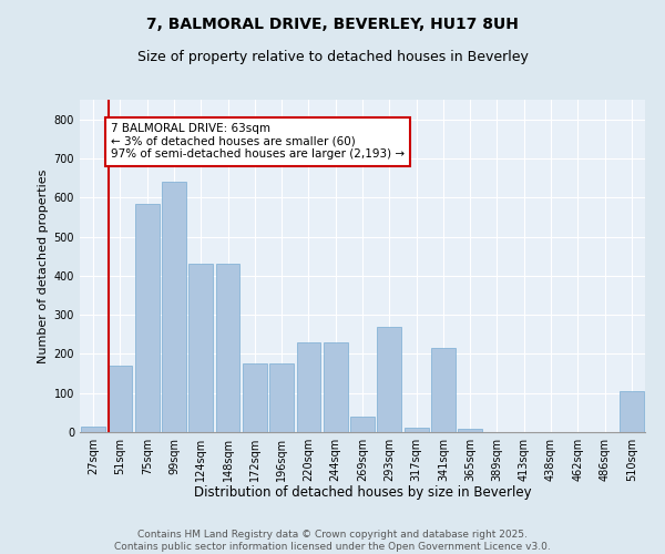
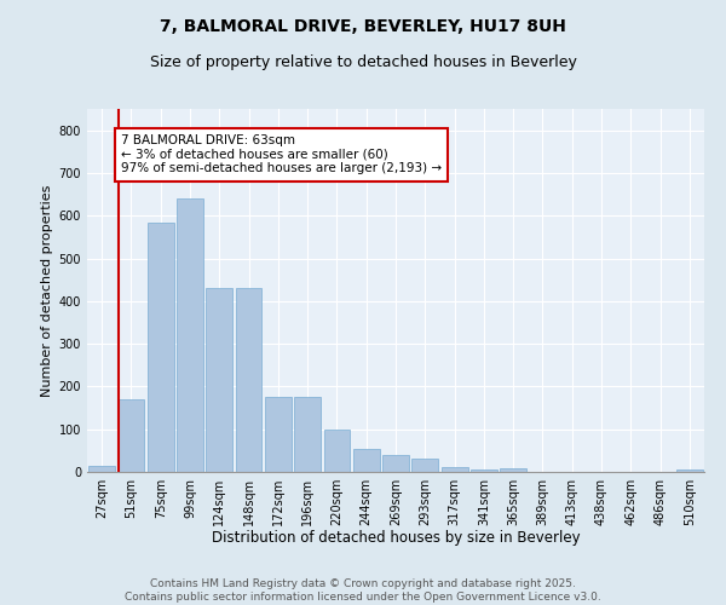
220sqm: 230 -> 100
244sqm: 230 -> 55
293sqm: 270 -> 30
341sqm: 215 -> 5
510sqm: 105 -> 5
